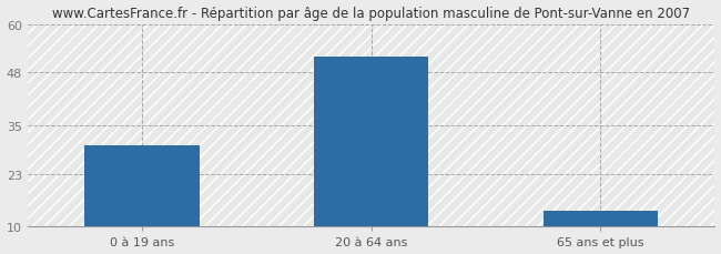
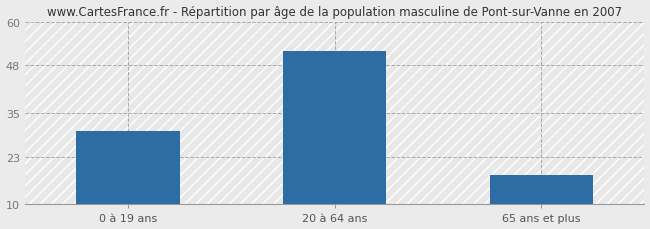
65 ans et plus: 14 -> 18
